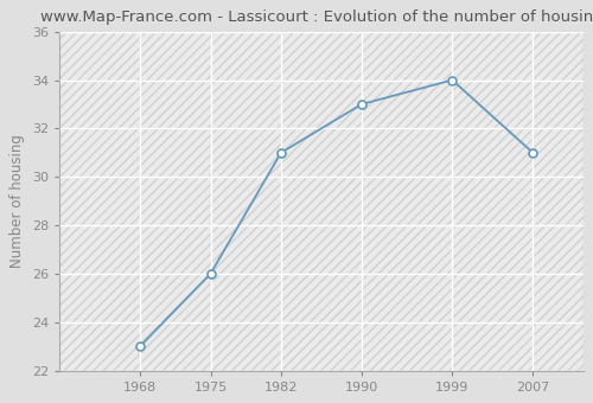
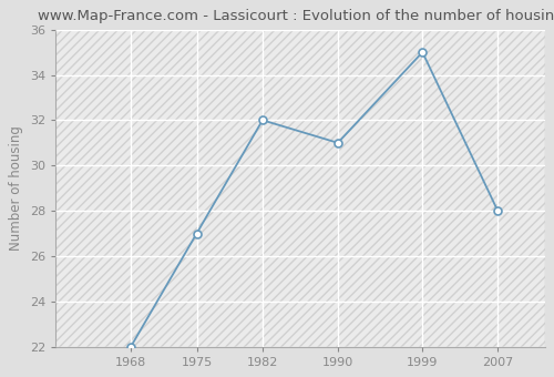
1968: 23 -> 22
1975: 26 -> 27
1982: 31 -> 32
1990: 33 -> 31
1999: 34 -> 35
2007: 31 -> 28
